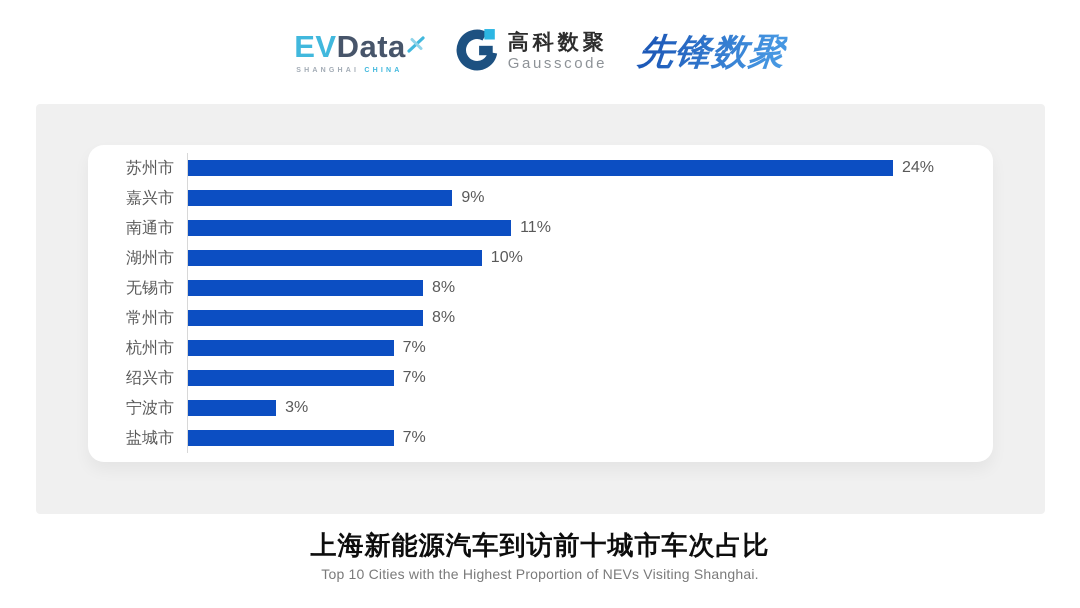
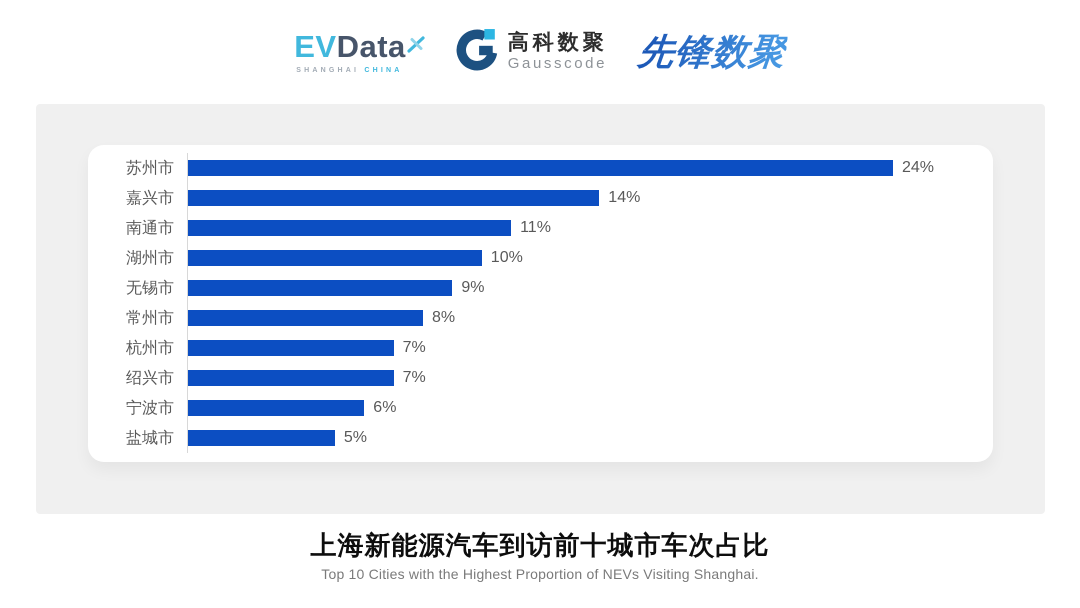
嘉兴市: 9% -> 14%
无锡市: 8% -> 9%
宁波市: 3% -> 6%
盐城市: 7% -> 5%
